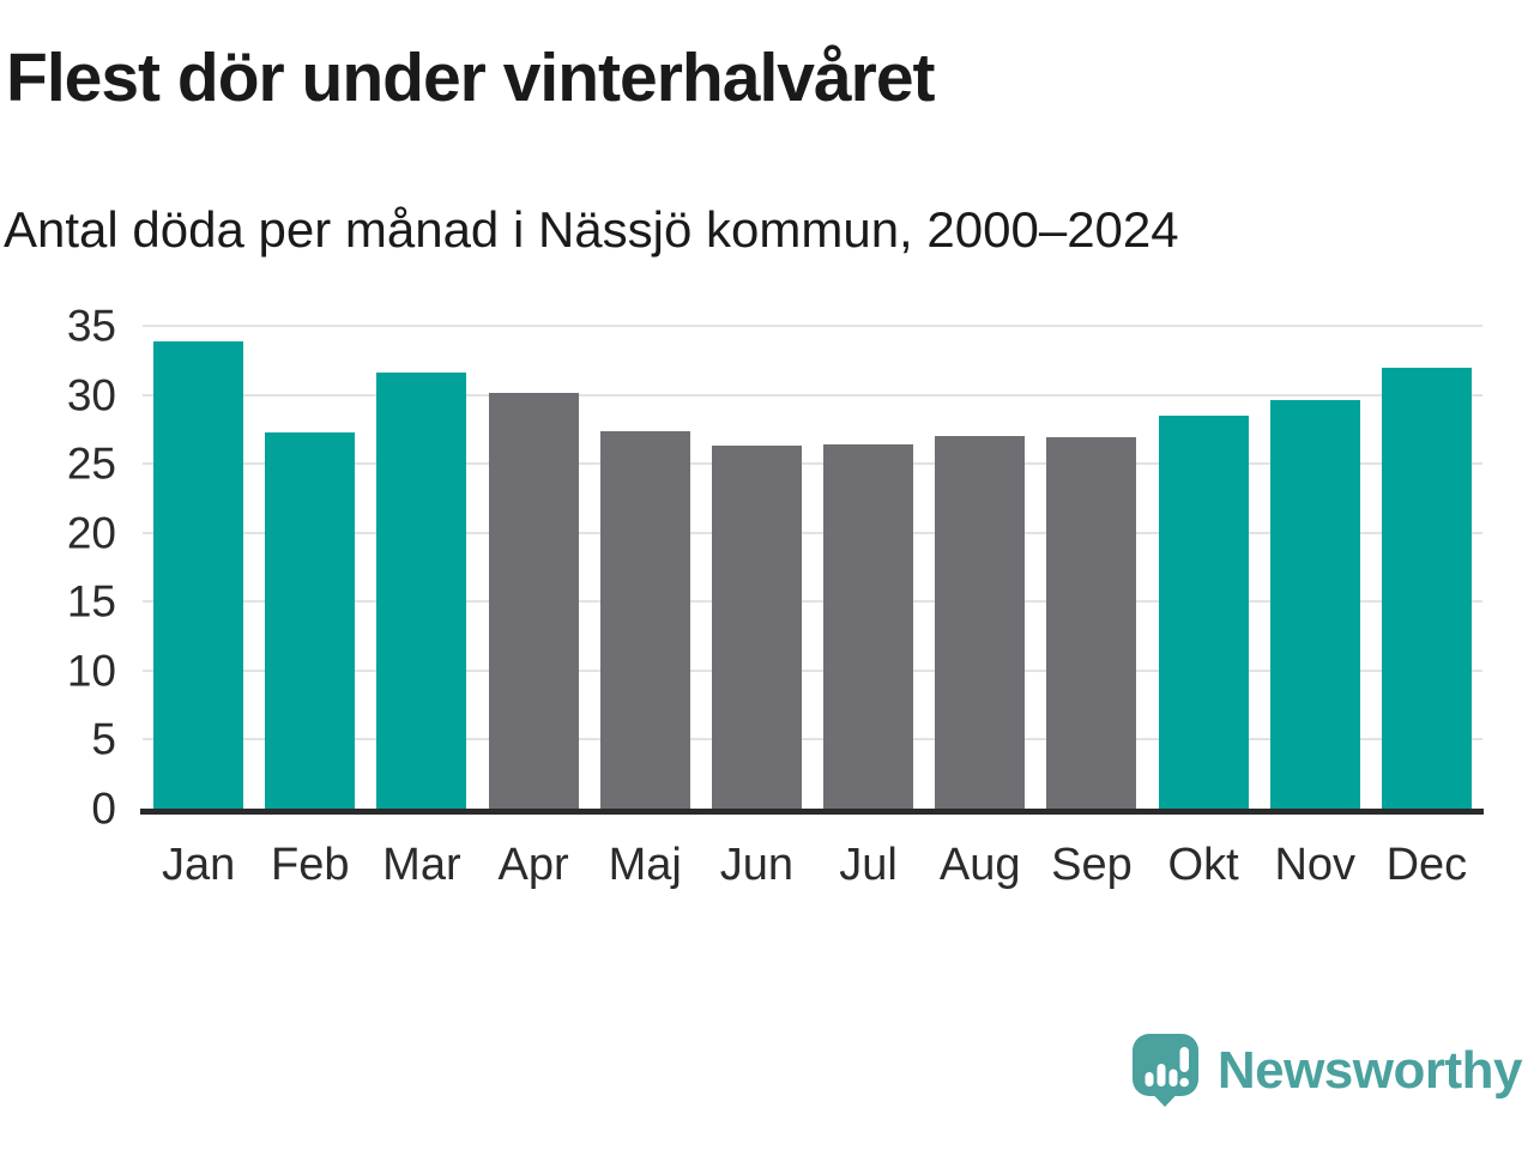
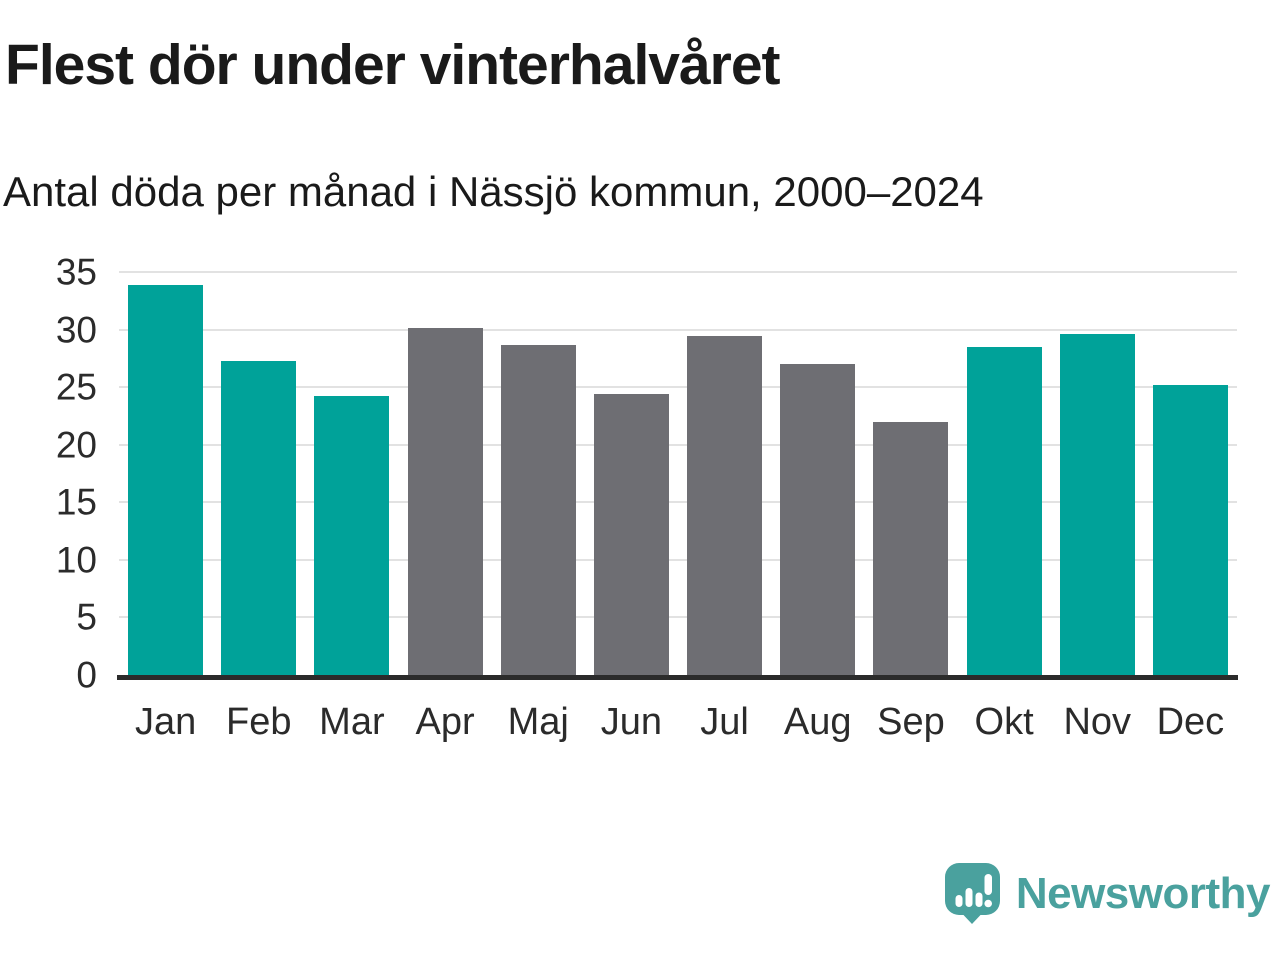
Mar: 31.6 -> 24.2
Maj: 27.4 -> 28.7
Jun: 26.3 -> 24.4
Jul: 26.4 -> 29.4
Sep: 26.9 -> 22.0
Dec: 32.0 -> 25.2
